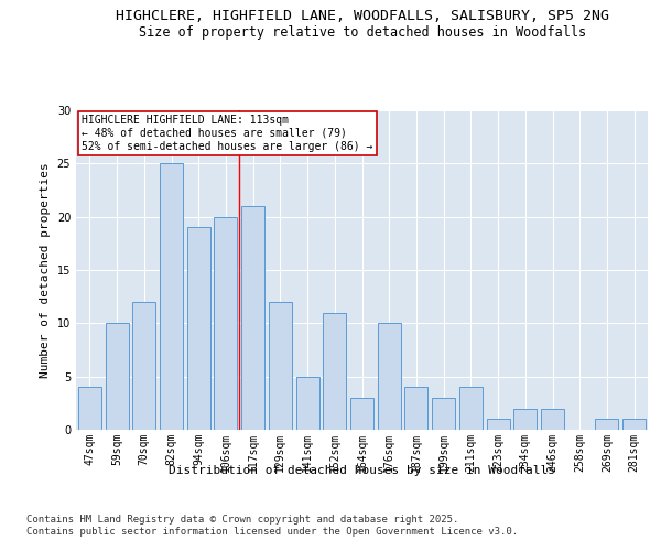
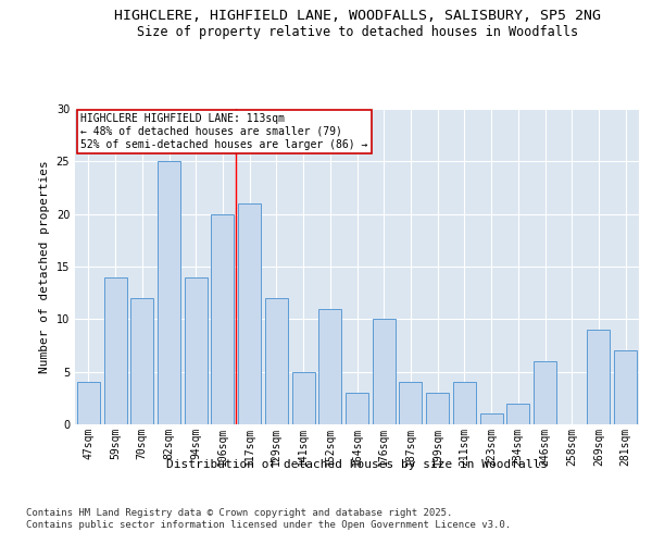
59sqm: 10 -> 14
94sqm: 19 -> 14
246sqm: 2 -> 6
269sqm: 1 -> 9
281sqm: 1 -> 7
